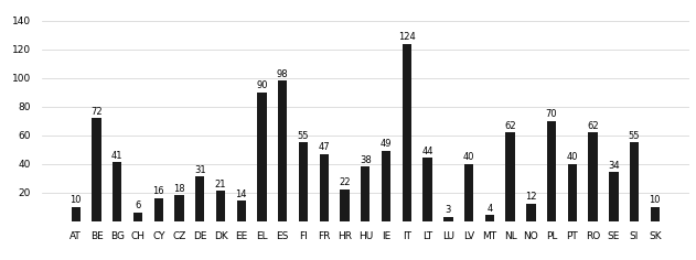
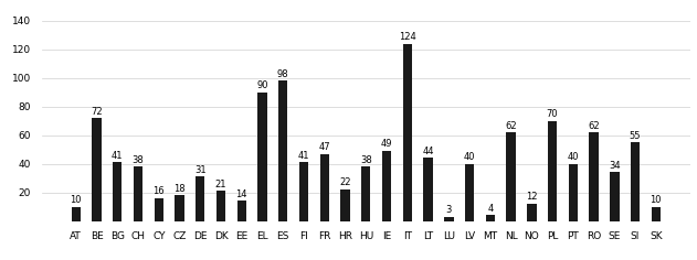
CH: 6 -> 38
FI: 55 -> 41
